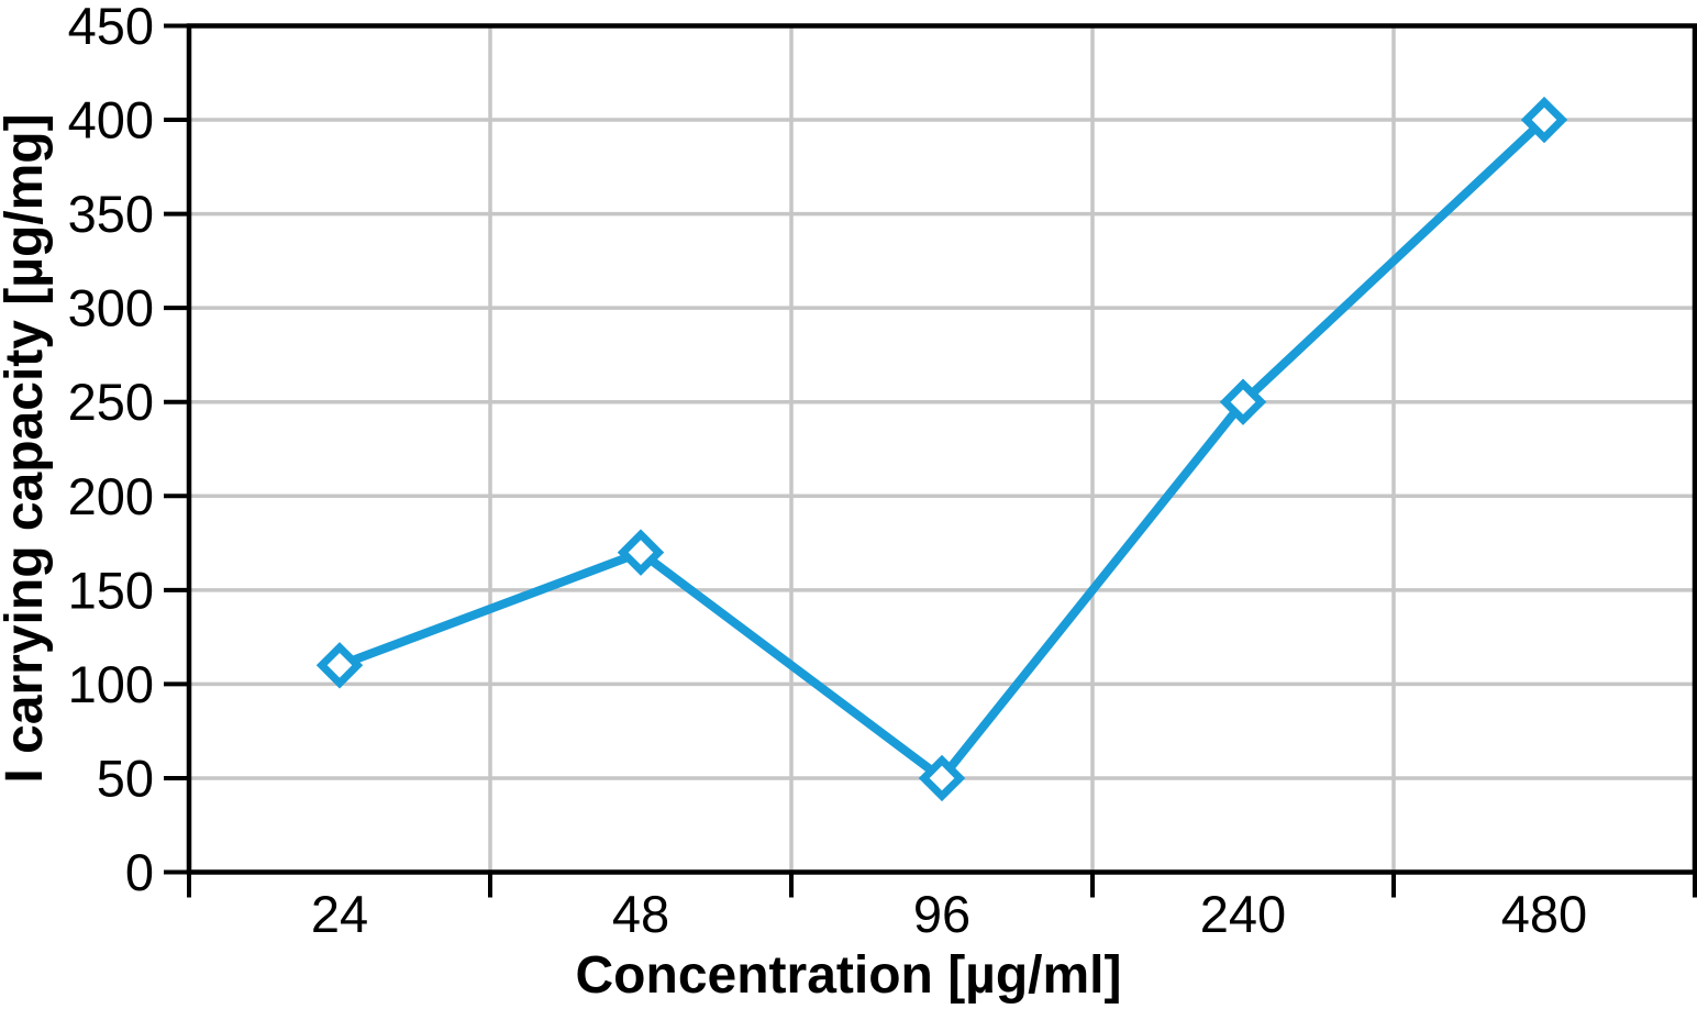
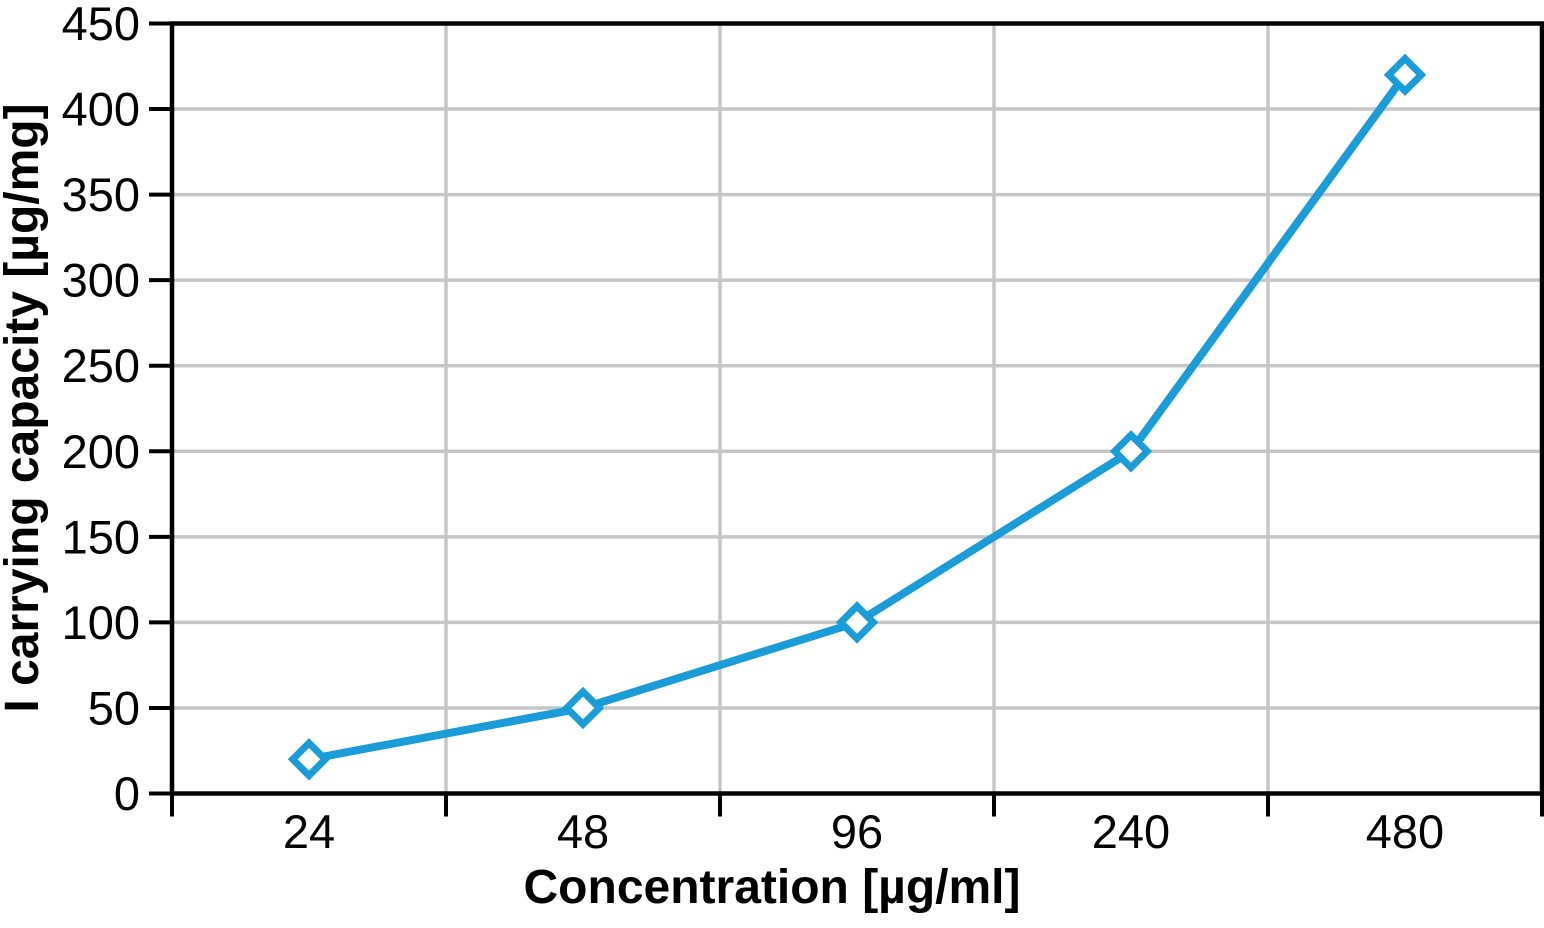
24: 110 -> 20
48: 170 -> 50
96: 50 -> 100
240: 250 -> 200
480: 400 -> 420
